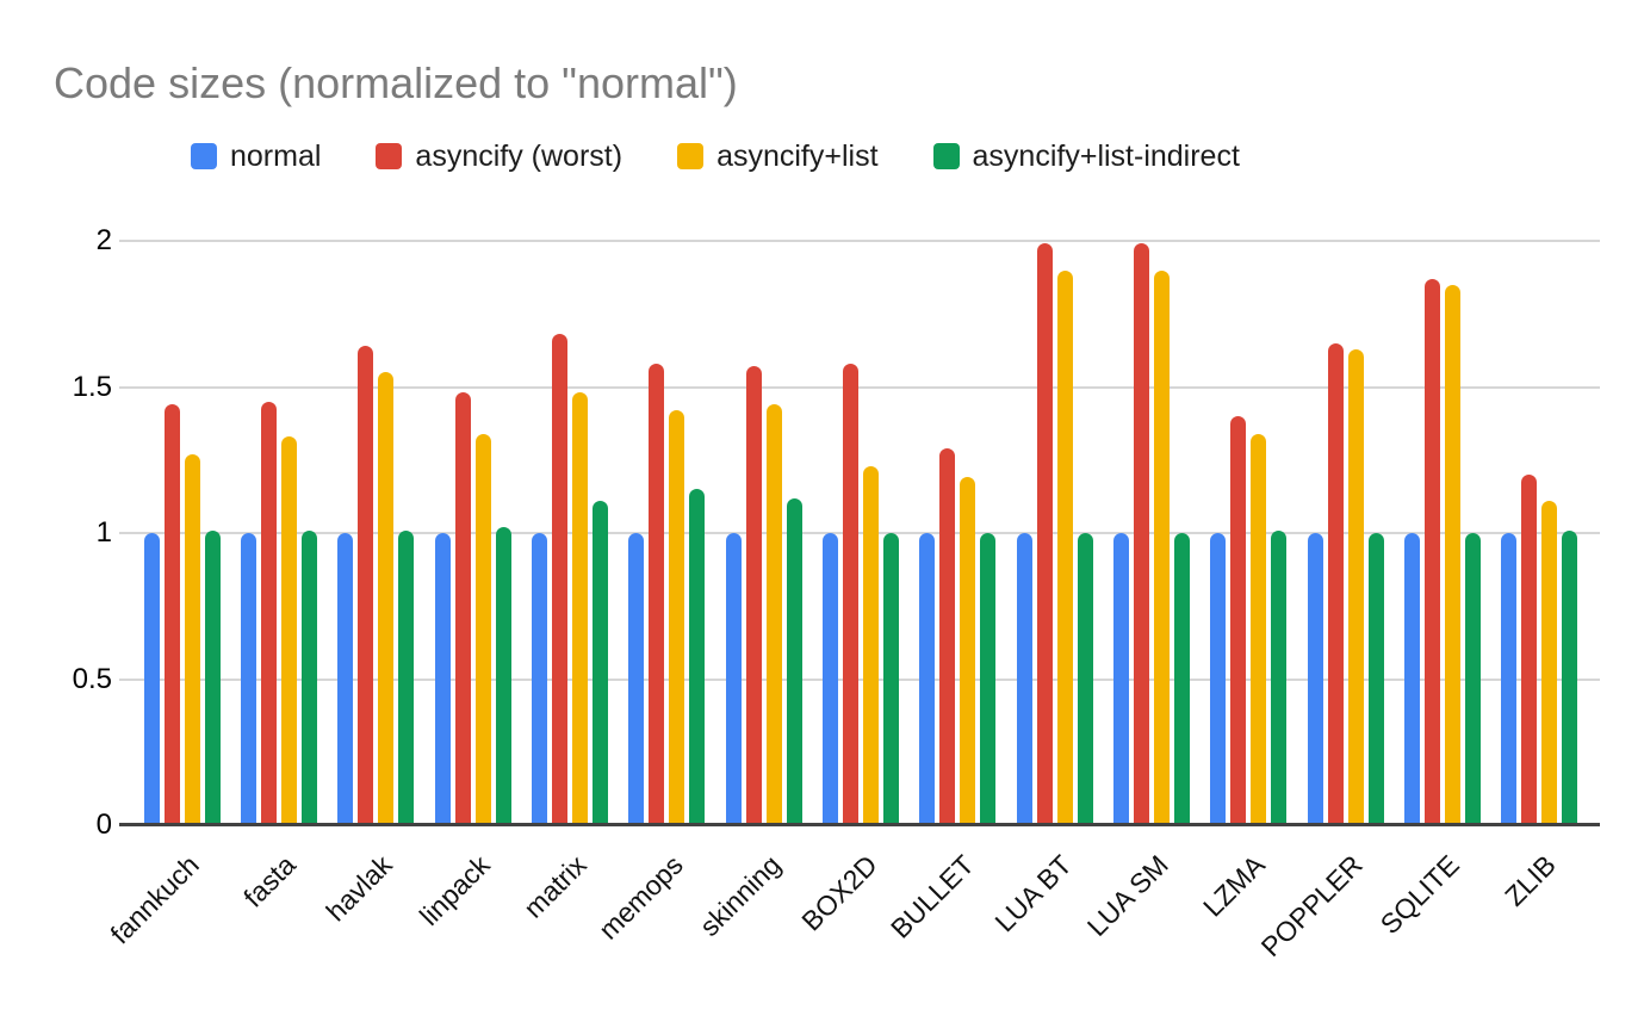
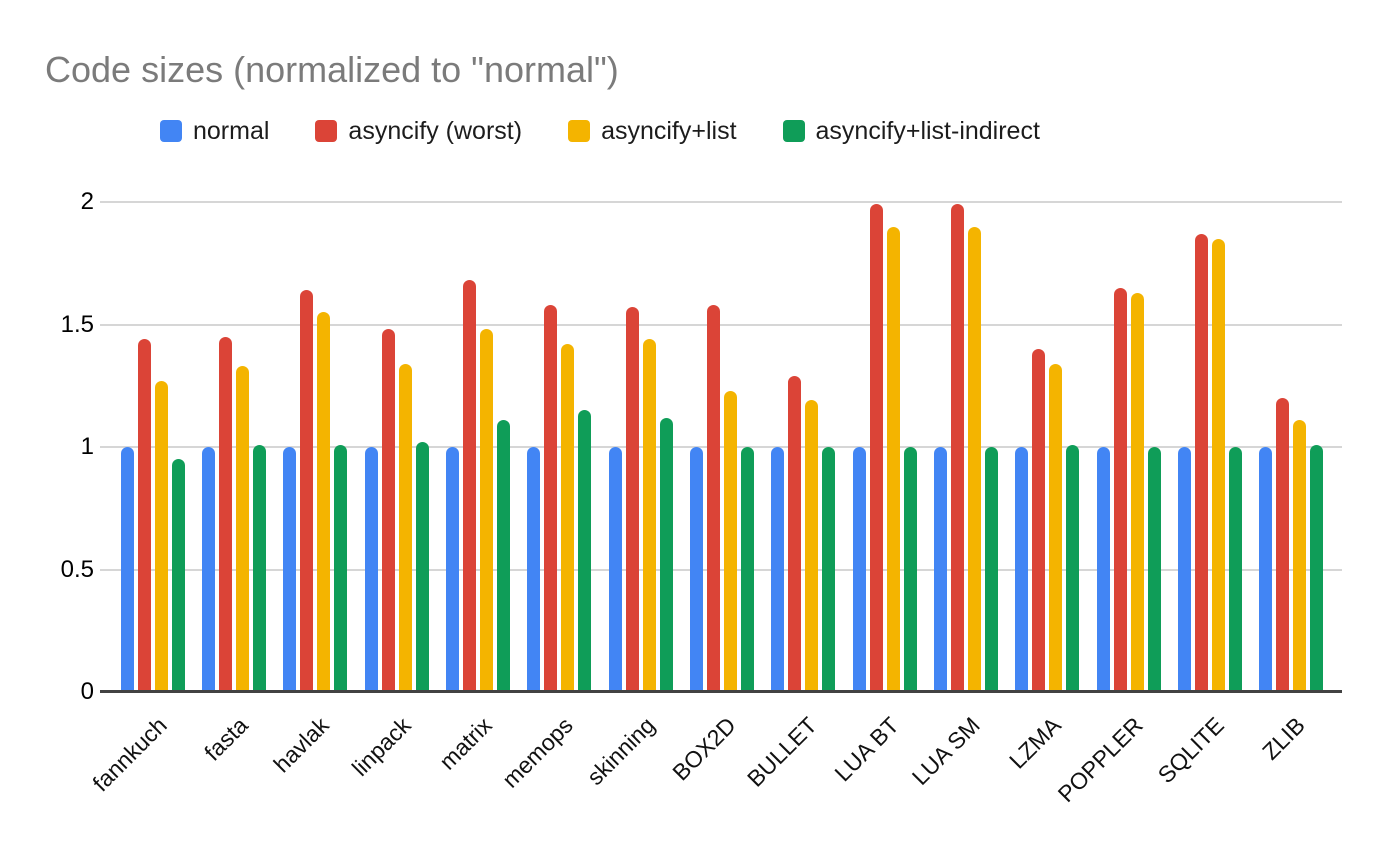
asyncify+list-indirect/fannkuch: 1.01 -> 0.95
